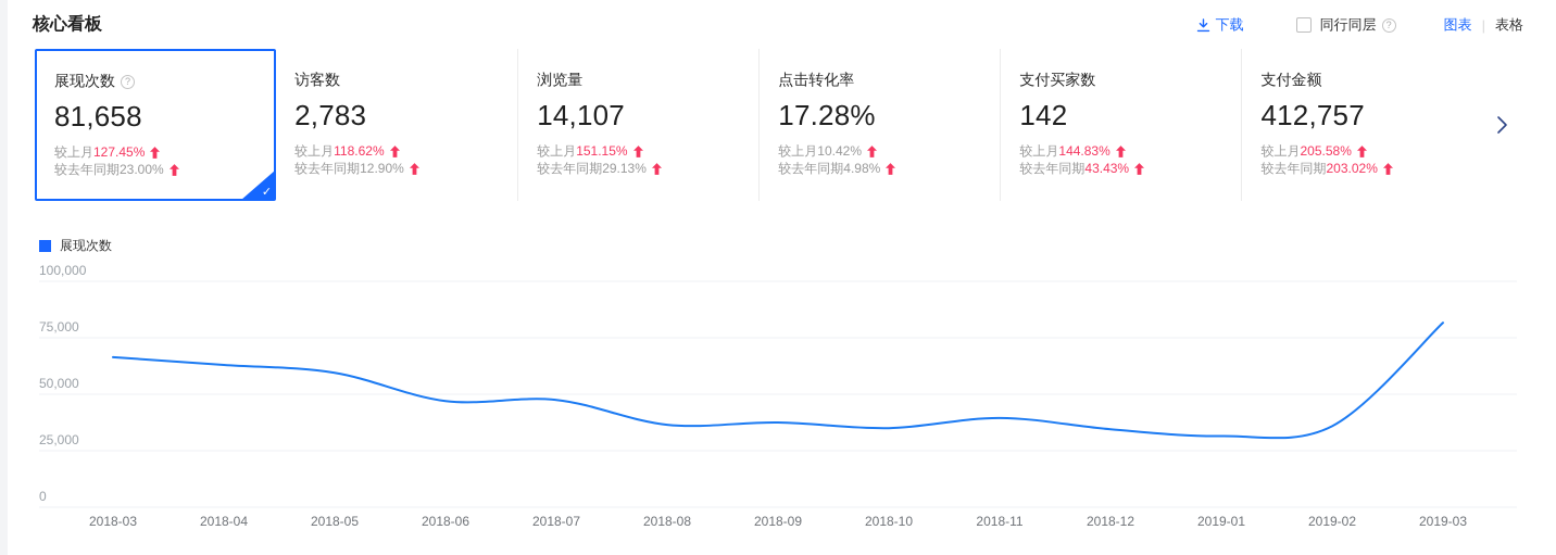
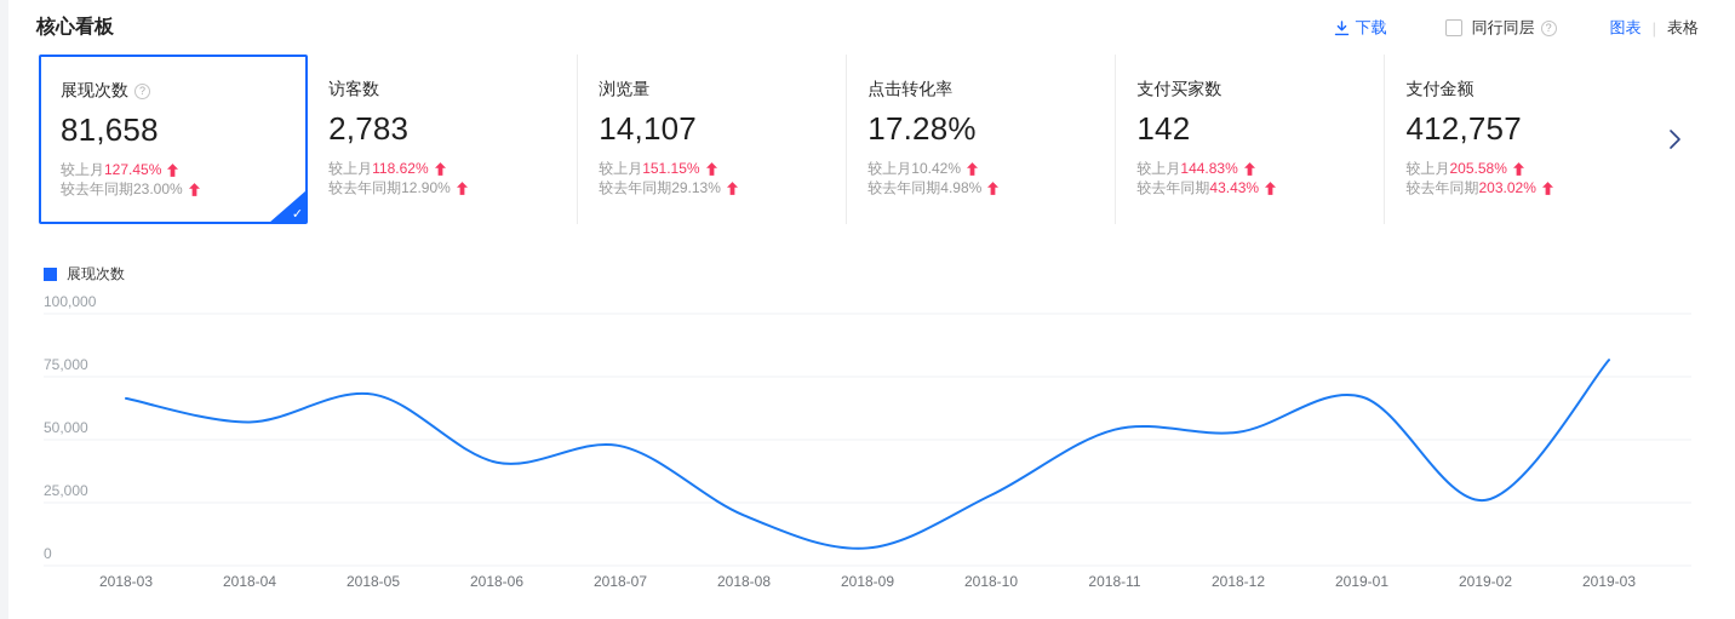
2018-04: 63000 -> 57000
2018-05: 60000 -> 68000
2018-06: 47000 -> 41000
2018-08: 36000 -> 20000
2018-09: 38000 -> 7000
2018-10: 35000 -> 28000
2018-11: 40000 -> 54000
2018-12: 34000 -> 53000
2019-01: 32000 -> 67000
2019-02: 36000 -> 26000
